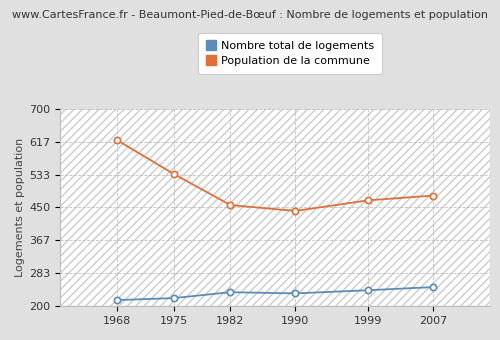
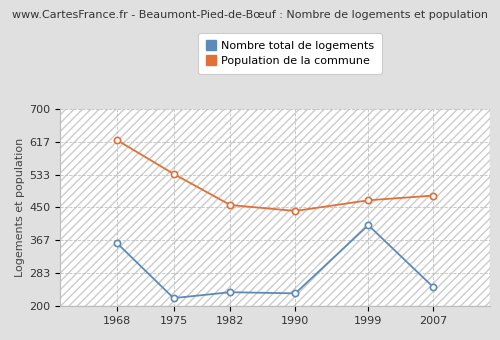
Nombre total de logements/1968: 215 -> 360
Nombre total de logements/1999: 240 -> 405
